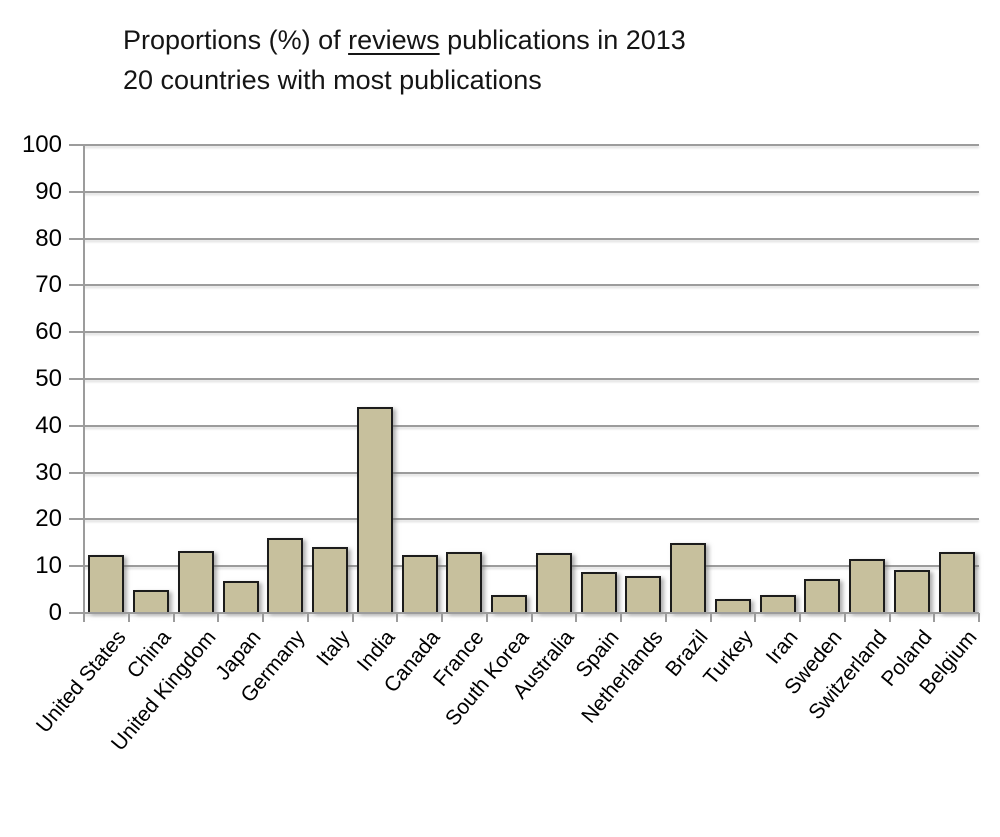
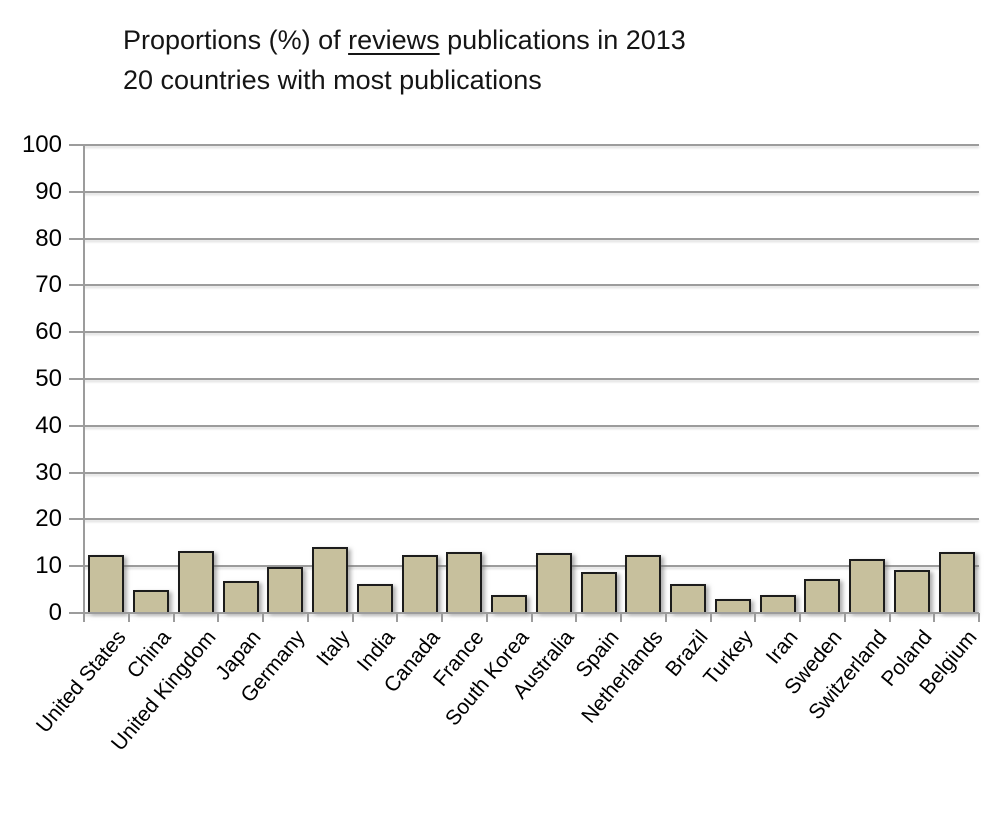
Germany: 16 -> 10
India: 44 -> 6
Netherlands: 8 -> 12
Brazil: 15 -> 6
